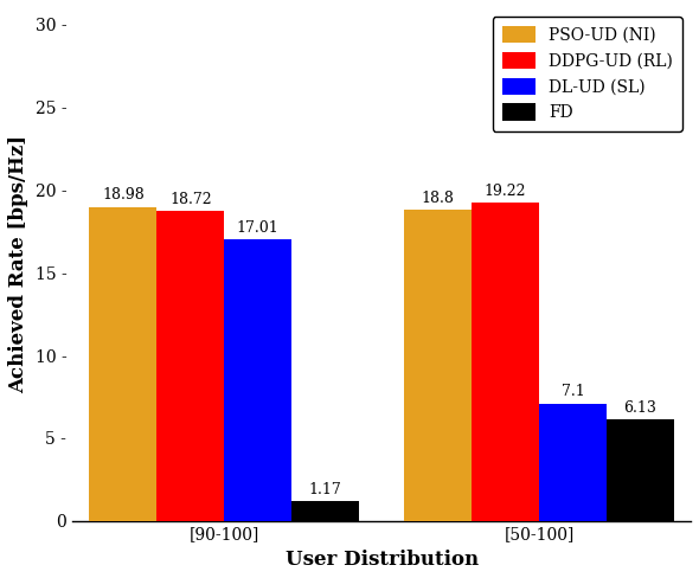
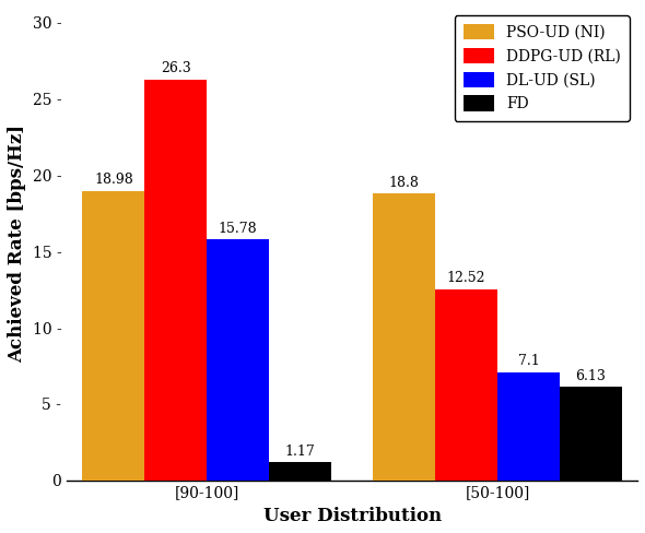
DDPG-UD (RL)/[90-100]: 18.72 -> 26.3
DL-UD (SL)/[90-100]: 17.01 -> 15.78
DDPG-UD (RL)/[50-100]: 19.22 -> 12.52
